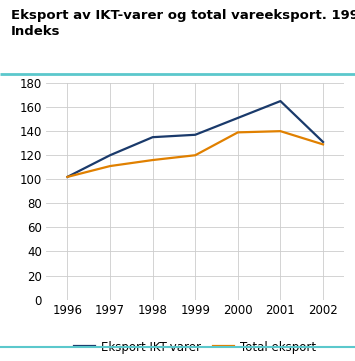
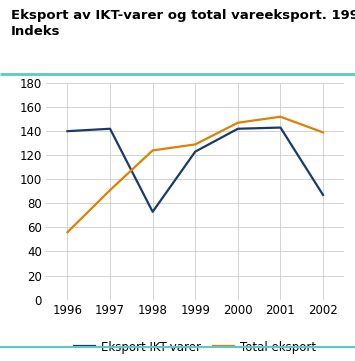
Eksport IKT-varer/1996: 102 -> 140
Total eksport/1996: 102 -> 56
Eksport IKT-varer/1997: 120 -> 142
Total eksport/1997: 111 -> 91
Eksport IKT-varer/1998: 135 -> 73
Total eksport/1998: 116 -> 124
Eksport IKT-varer/1999: 137 -> 123
Total eksport/1999: 120 -> 129
Eksport IKT-varer/2000: 151 -> 142
Total eksport/2000: 139 -> 147
Eksport IKT-varer/2001: 165 -> 143
Total eksport/2001: 140 -> 152
Eksport IKT-varer/2002: 131 -> 87
Total eksport/2002: 129 -> 139
